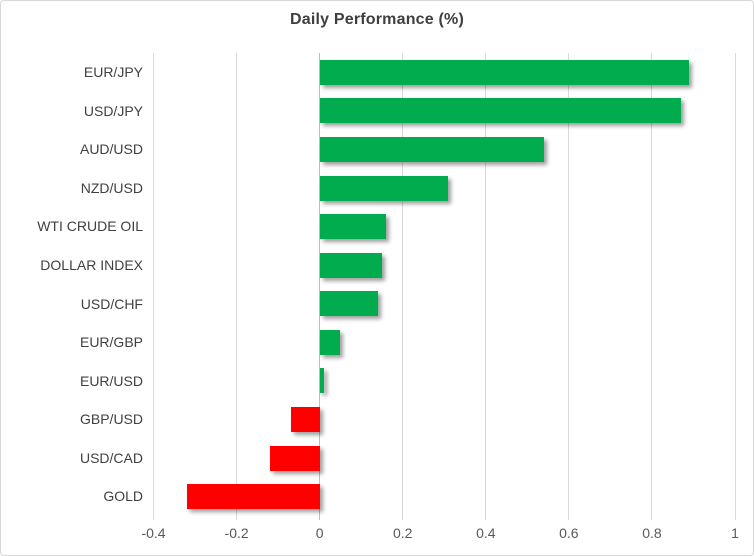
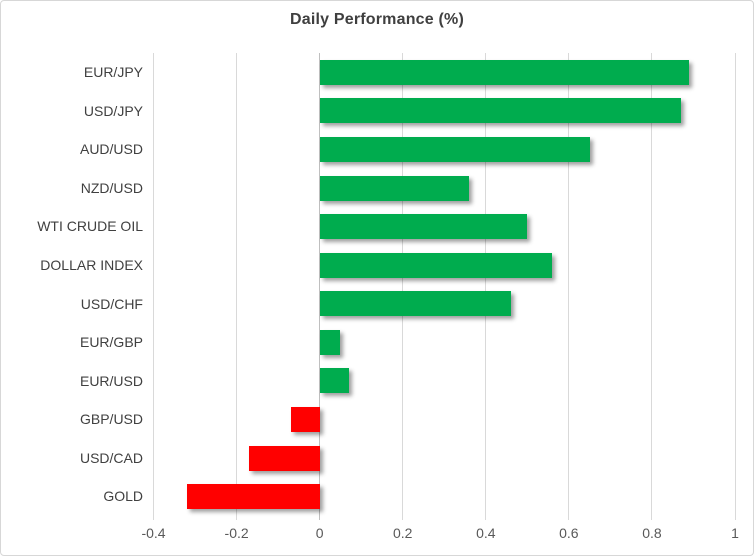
AUD/USD: 0.54 -> 0.65
NZD/USD: 0.31 -> 0.36
WTI CRUDE OIL: 0.16 -> 0.50
DOLLAR INDEX: 0.15 -> 0.56
USD/CHF: 0.14 -> 0.46
EUR/USD: 0.01 -> 0.07
USD/CAD: -0.12 -> -0.17
